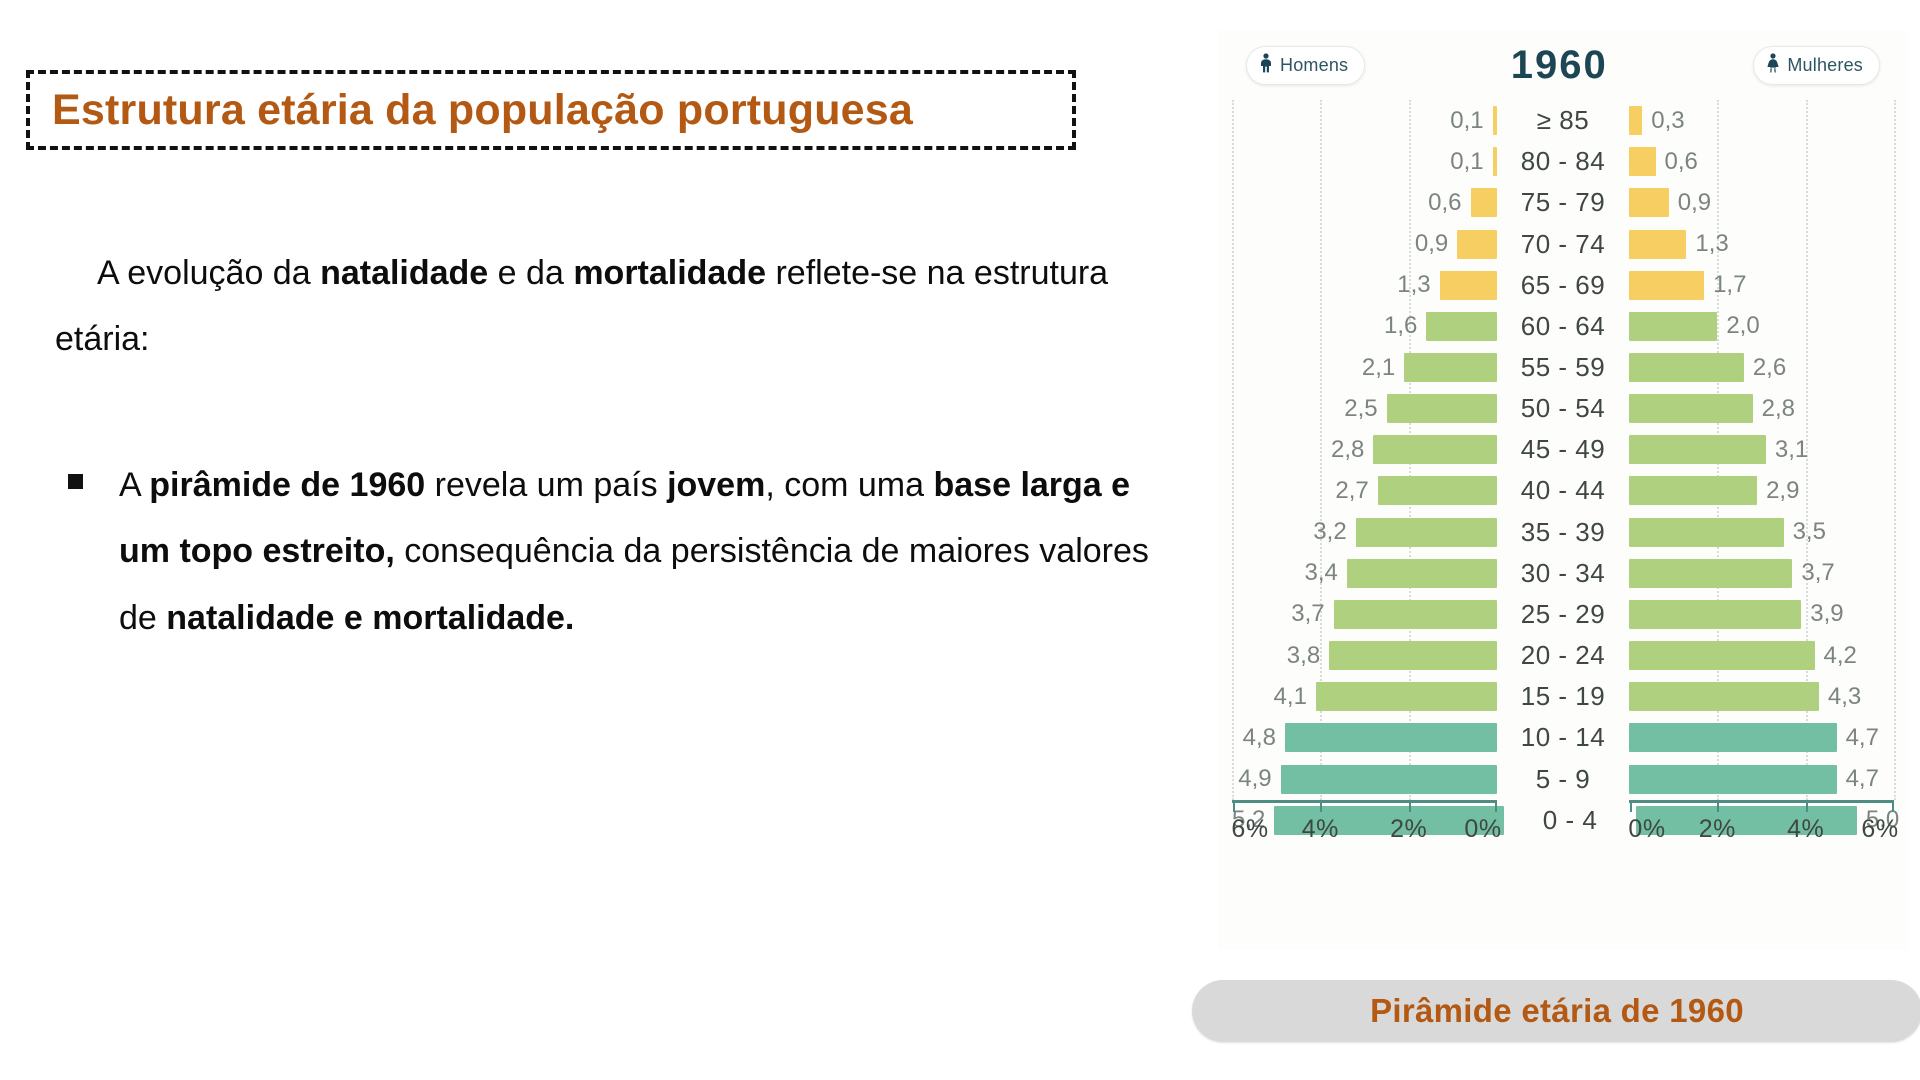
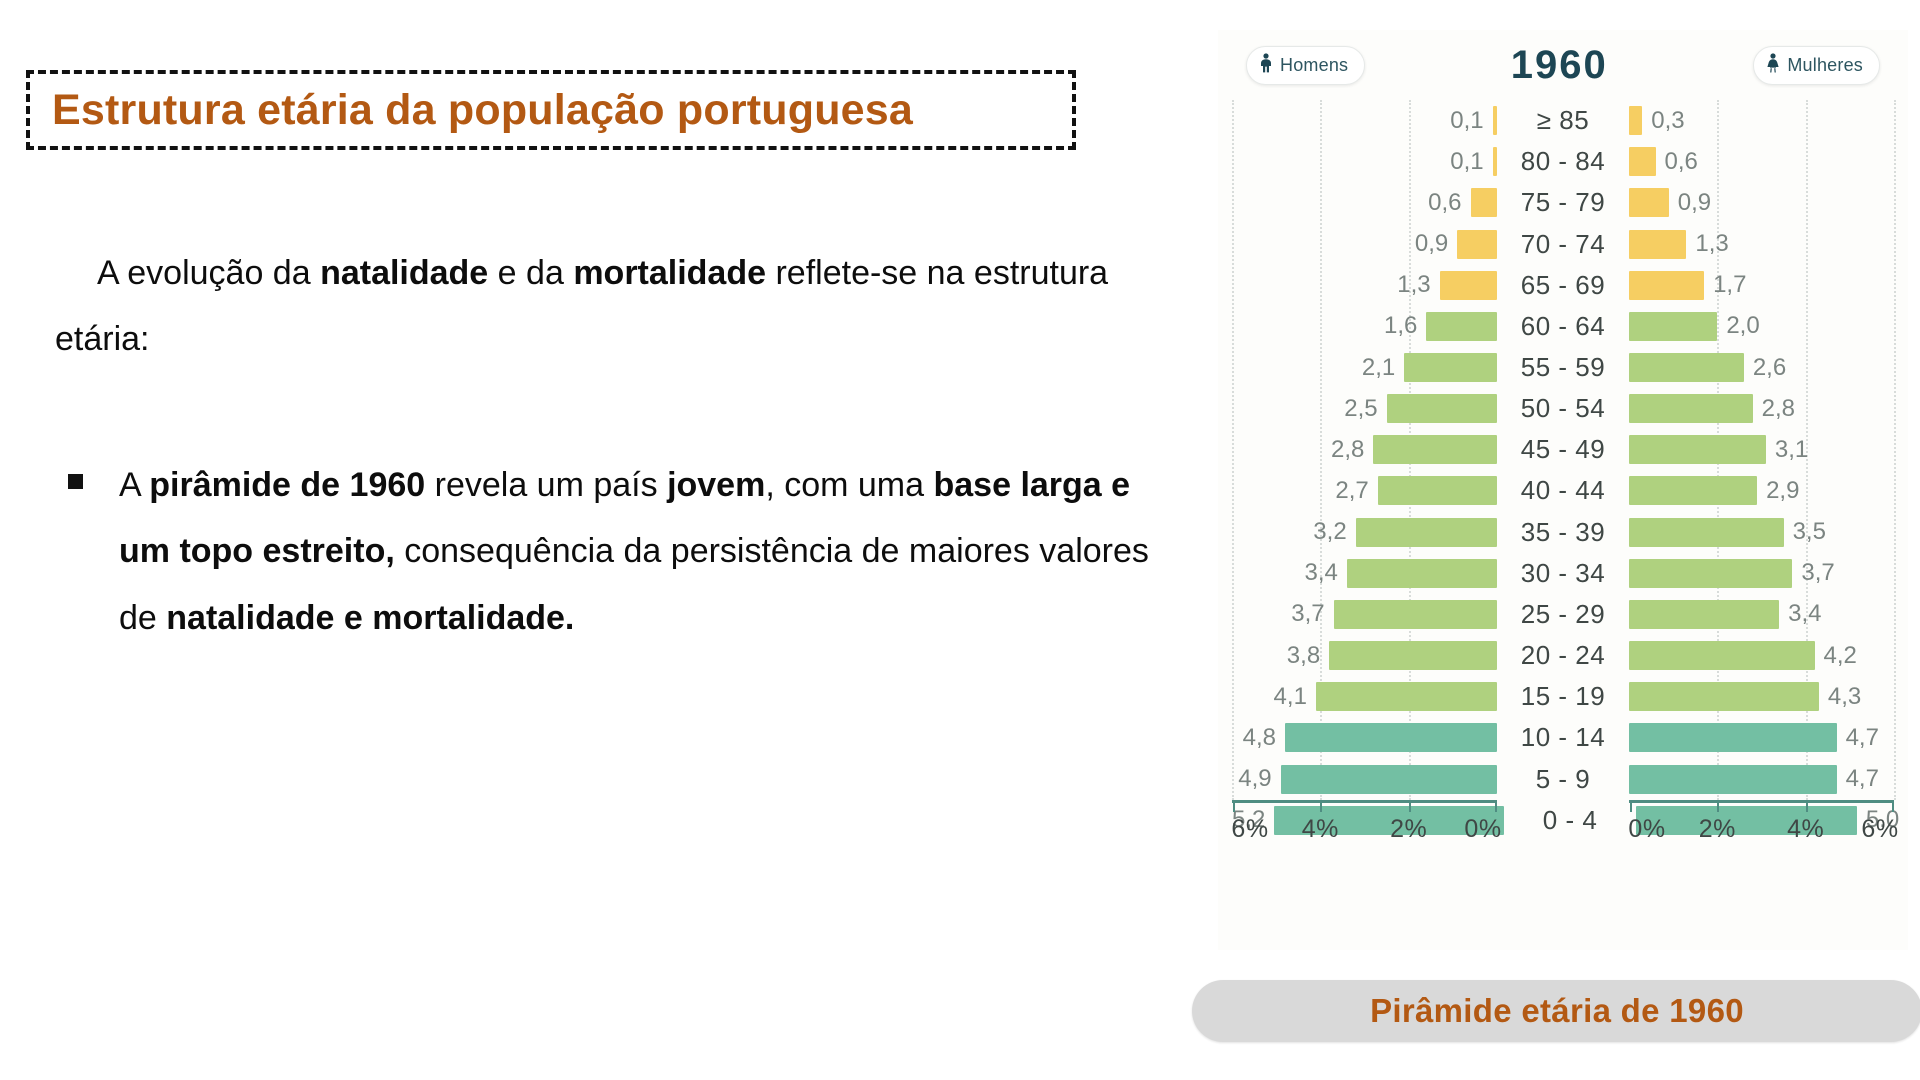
Mulheres/25 - 29: 3,9 -> 3,4
